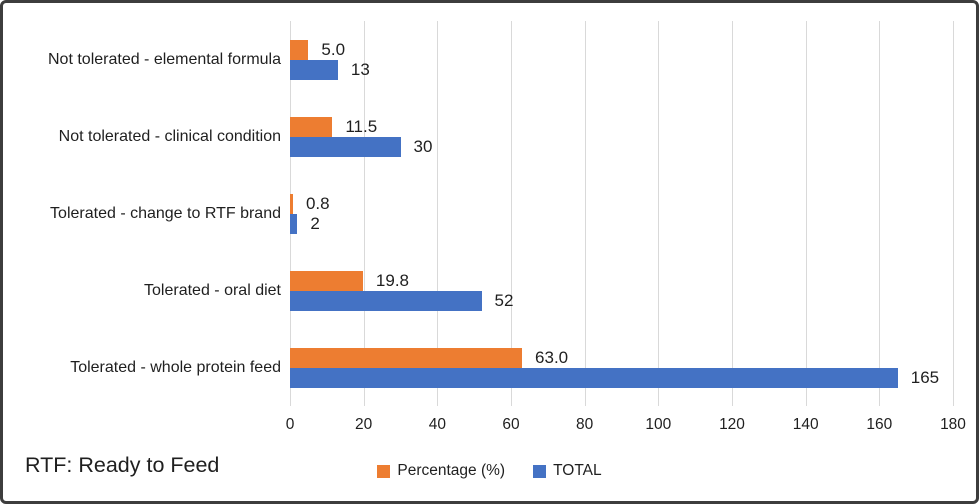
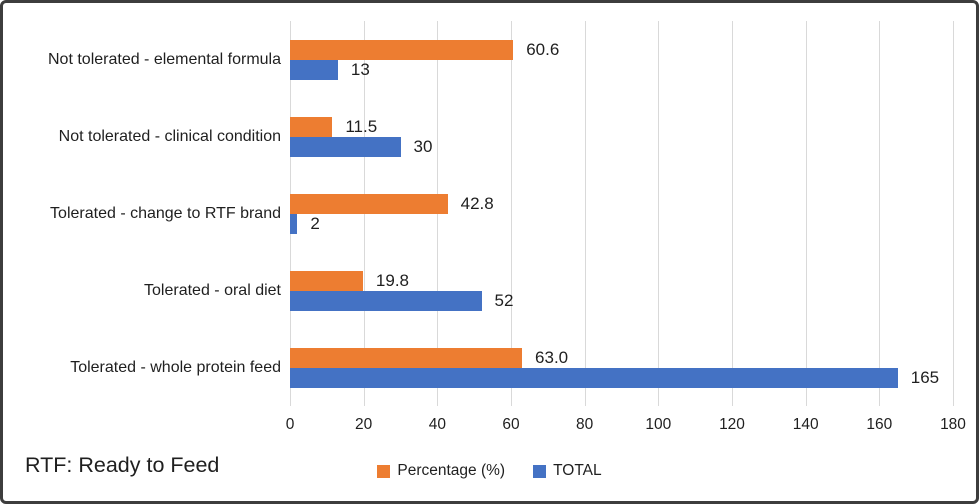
Percentage (%)/Not tolerated - elemental formula: 5.0 -> 60.6
Percentage (%)/Tolerated - change to RTF brand: 0.8 -> 42.8
